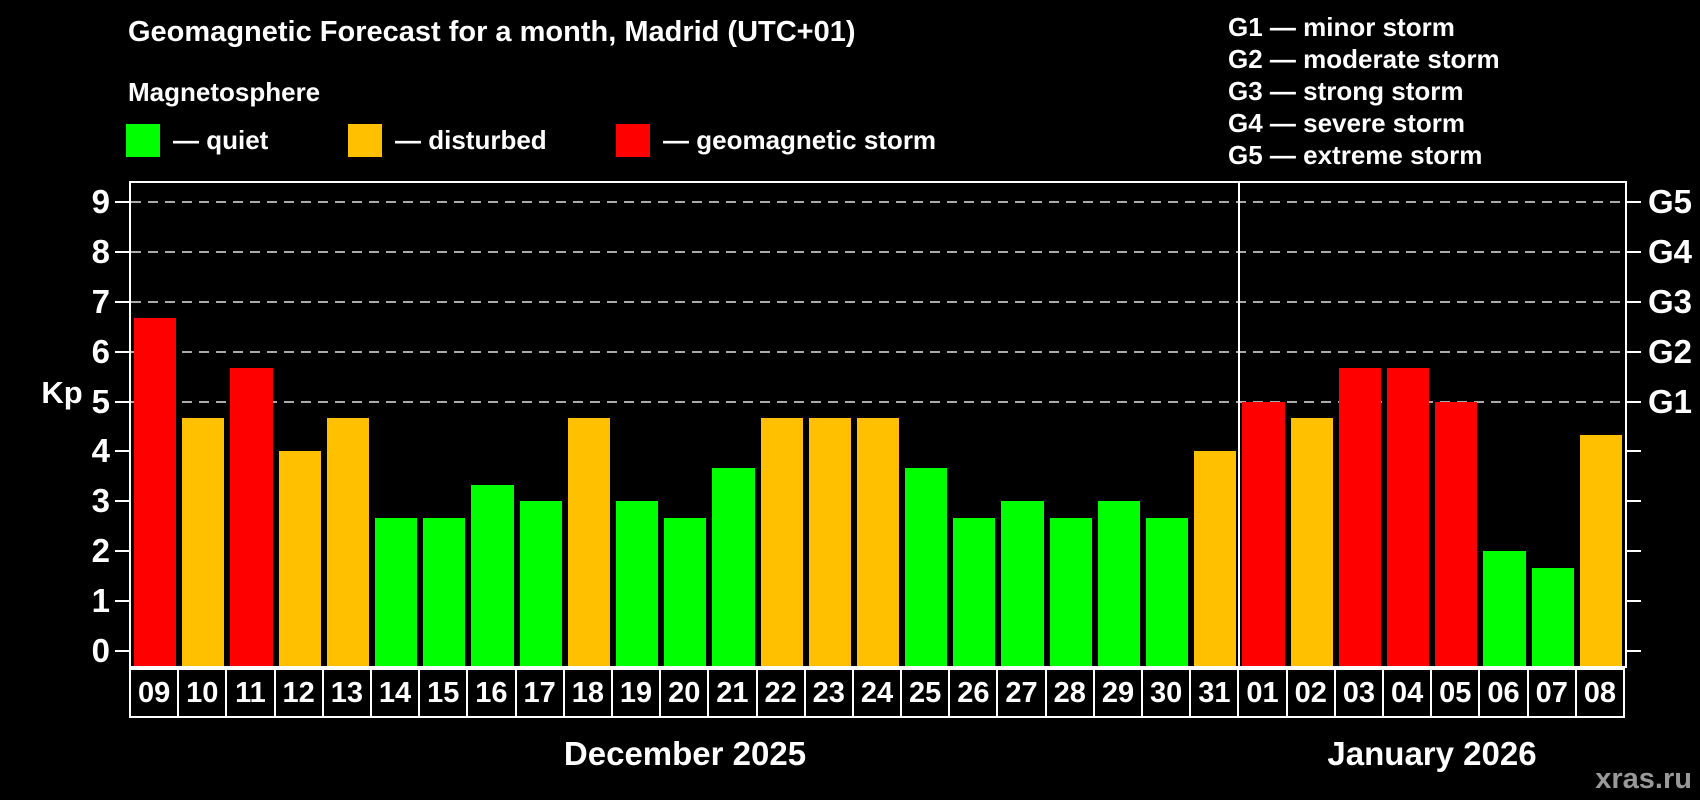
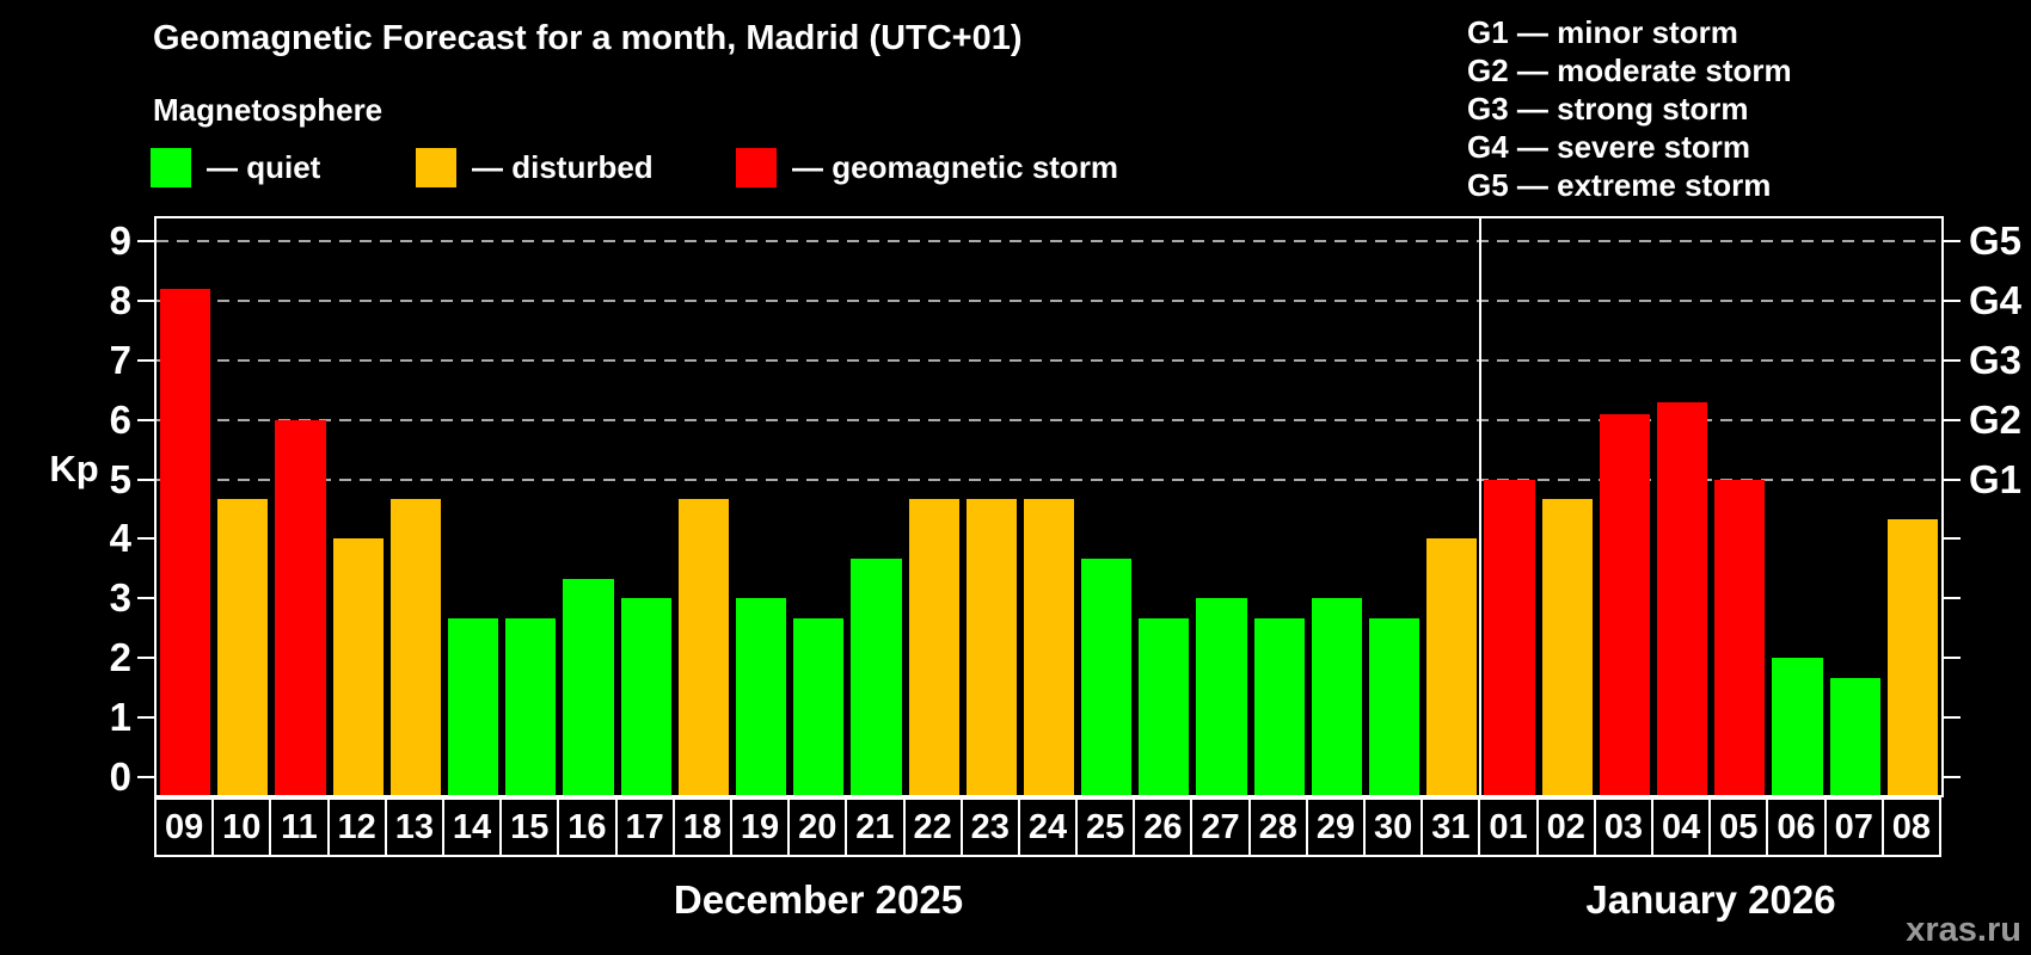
09: 6.7 -> 8.2
11: 5.7 -> 6.0
03: 5.7 -> 6.1
04: 5.7 -> 6.3
